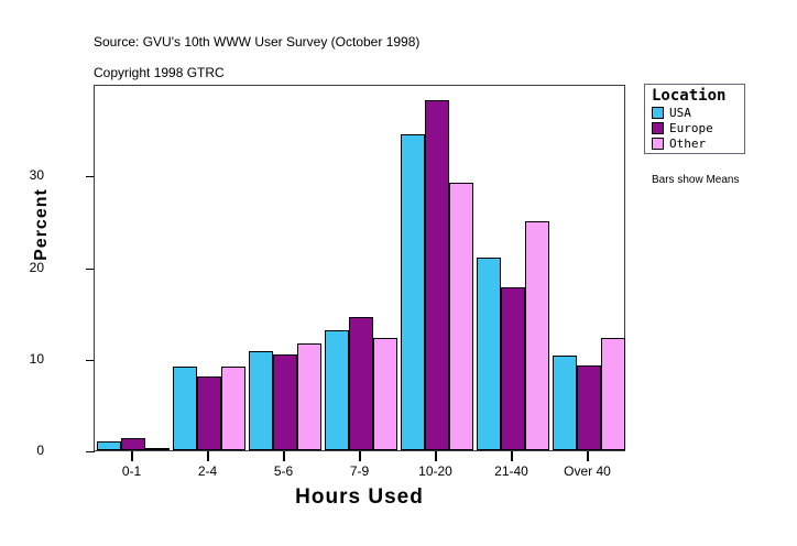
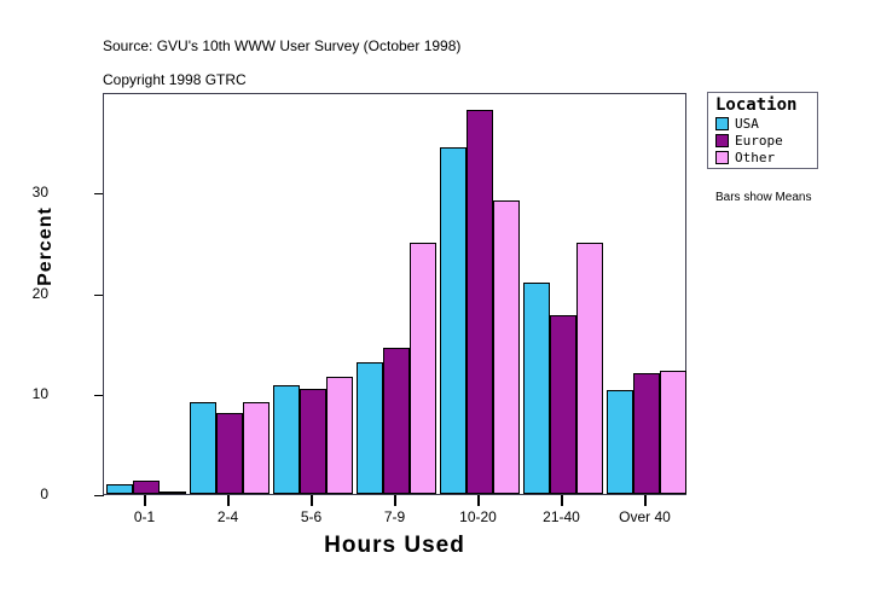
Other/7-9: 12 -> 25
Europe/Over 40: 9 -> 12
